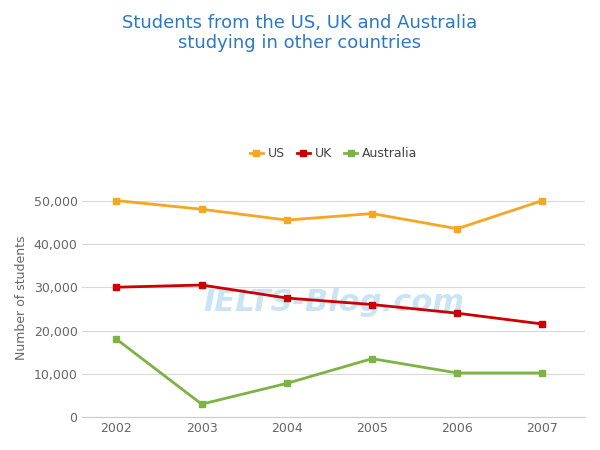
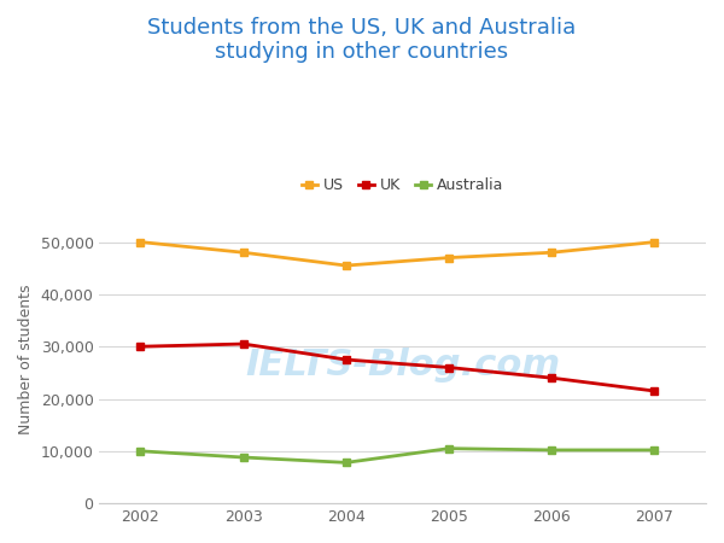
Australia/2002: 18,000 -> 10,000
Australia/2003: 3,000 -> 8,800
Australia/2005: 13,500 -> 10,500
US/2006: 43,500 -> 48,000
